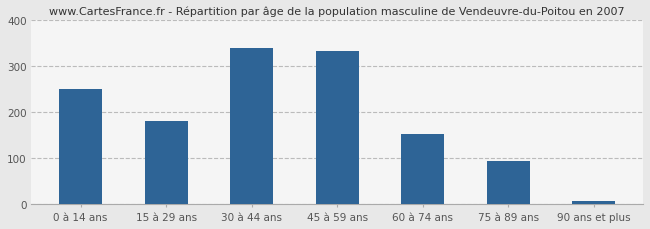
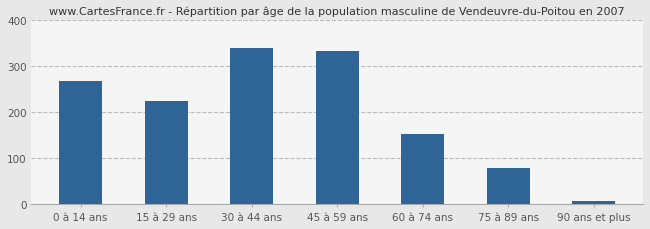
0 à 14 ans: 250 -> 267
15 à 29 ans: 180 -> 225
75 à 89 ans: 95 -> 78
